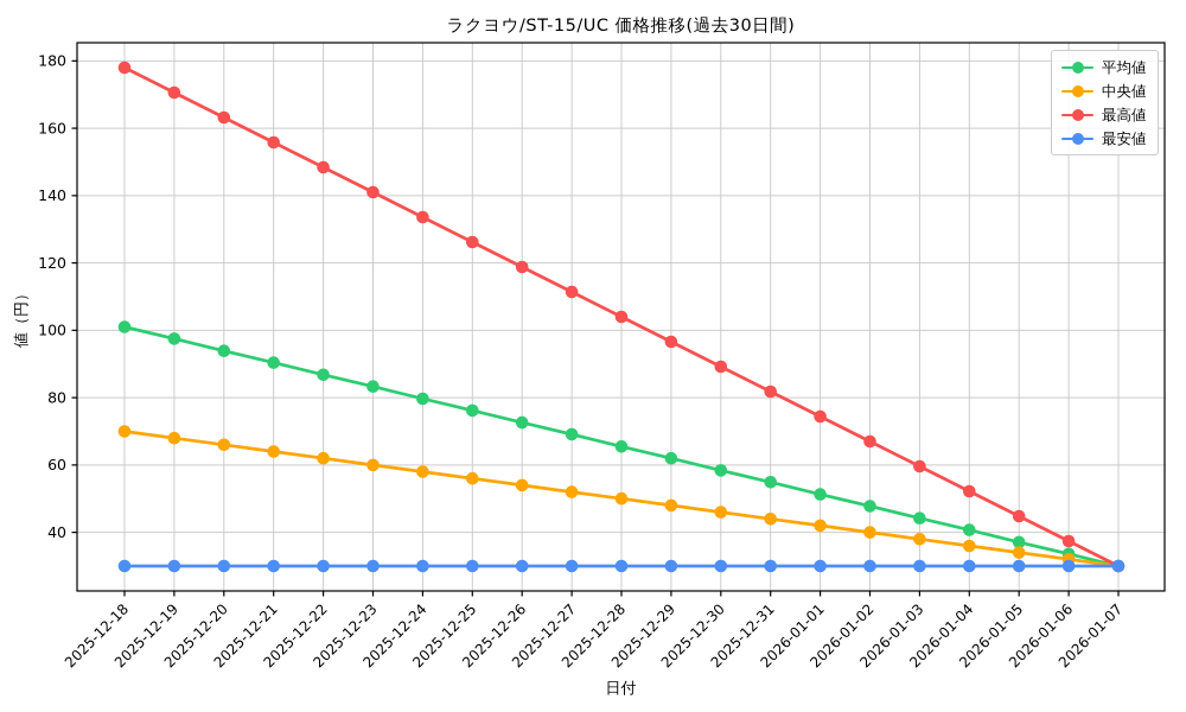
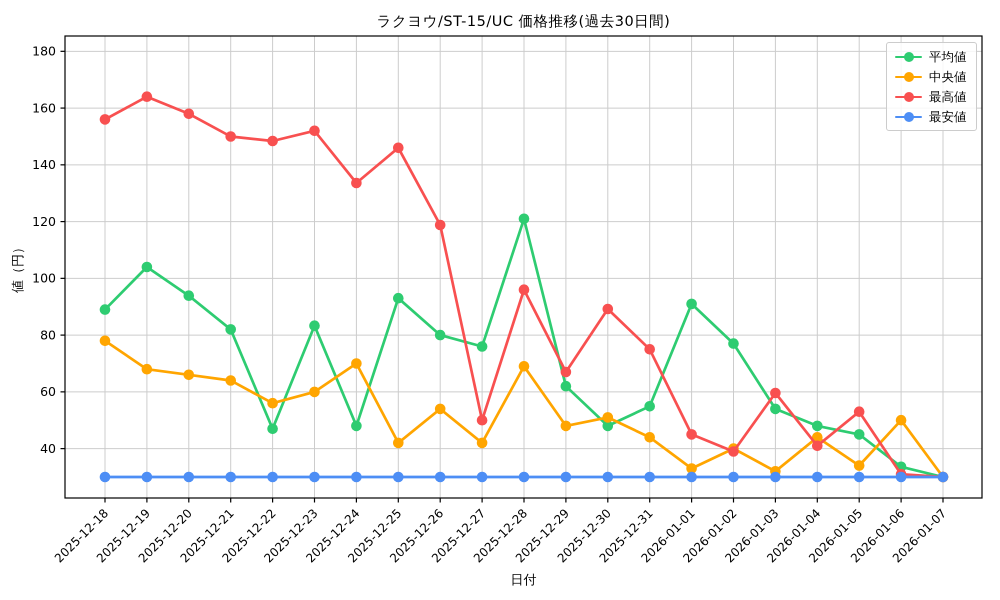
平均値/2025-12-18: 101 -> 89
中央値/2025-12-18: 70 -> 78
最高値/2025-12-18: 178 -> 156
平均値/2025-12-19: 98 -> 104
最高値/2025-12-19: 171 -> 164
最高値/2025-12-20: 163 -> 158
平均値/2025-12-21: 90 -> 82
最高値/2025-12-21: 156 -> 150
平均値/2025-12-22: 87 -> 47
中央値/2025-12-22: 62 -> 56
最高値/2025-12-23: 141 -> 152
平均値/2025-12-24: 80 -> 48
中央値/2025-12-24: 58 -> 70
平均値/2025-12-25: 76 -> 93
中央値/2025-12-25: 56 -> 42
最高値/2025-12-25: 126 -> 146
平均値/2025-12-26: 73 -> 80
平均値/2025-12-27: 69 -> 76
中央値/2025-12-27: 52 -> 42
最高値/2025-12-27: 111 -> 50
平均値/2025-12-28: 66 -> 121
中央値/2025-12-28: 50 -> 69
最高値/2025-12-28: 104 -> 96
最高値/2025-12-29: 97 -> 67
平均値/2025-12-30: 58 -> 48
中央値/2025-12-30: 46 -> 51
最高値/2025-12-31: 82 -> 75
平均値/2026-01-01: 51 -> 91
中央値/2026-01-01: 42 -> 33
最高値/2026-01-01: 74 -> 45
平均値/2026-01-02: 48 -> 77
最高値/2026-01-02: 67 -> 39
平均値/2026-01-03: 44 -> 54
中央値/2026-01-03: 38 -> 32
平均値/2026-01-04: 41 -> 48
中央値/2026-01-04: 36 -> 44
最高値/2026-01-04: 52 -> 41
平均値/2026-01-05: 37 -> 45
最高値/2026-01-05: 45 -> 53
中央値/2026-01-06: 32 -> 50
最高値/2026-01-06: 37 -> 31
